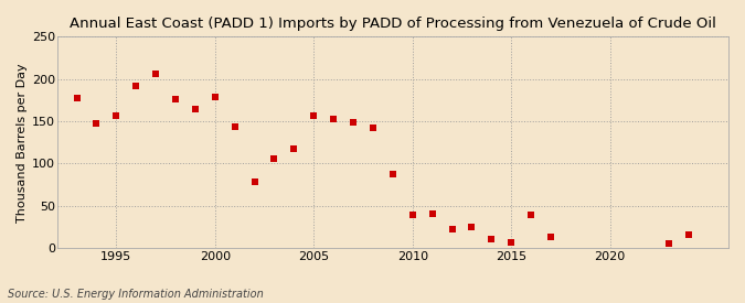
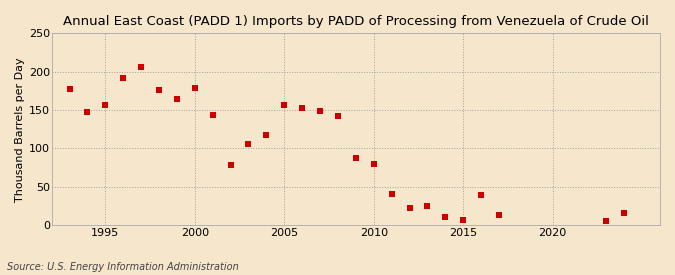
2010: 40 -> 80
